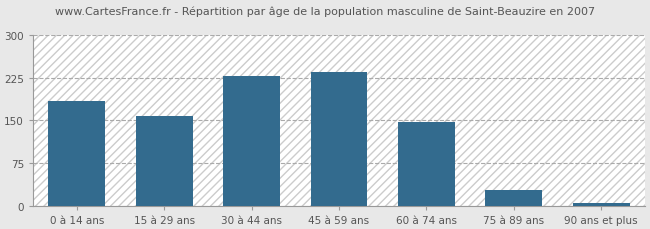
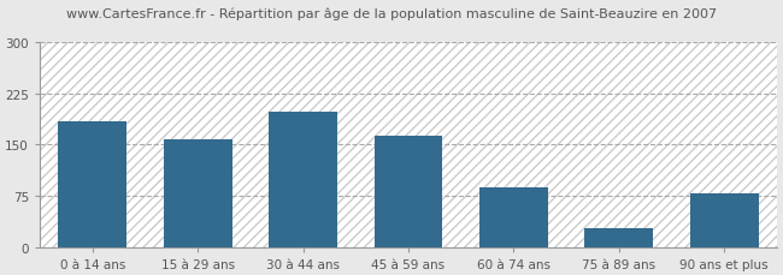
30 à 44 ans: 228 -> 198
45 à 59 ans: 235 -> 162
60 à 74 ans: 147 -> 88
90 ans et plus: 5 -> 78
